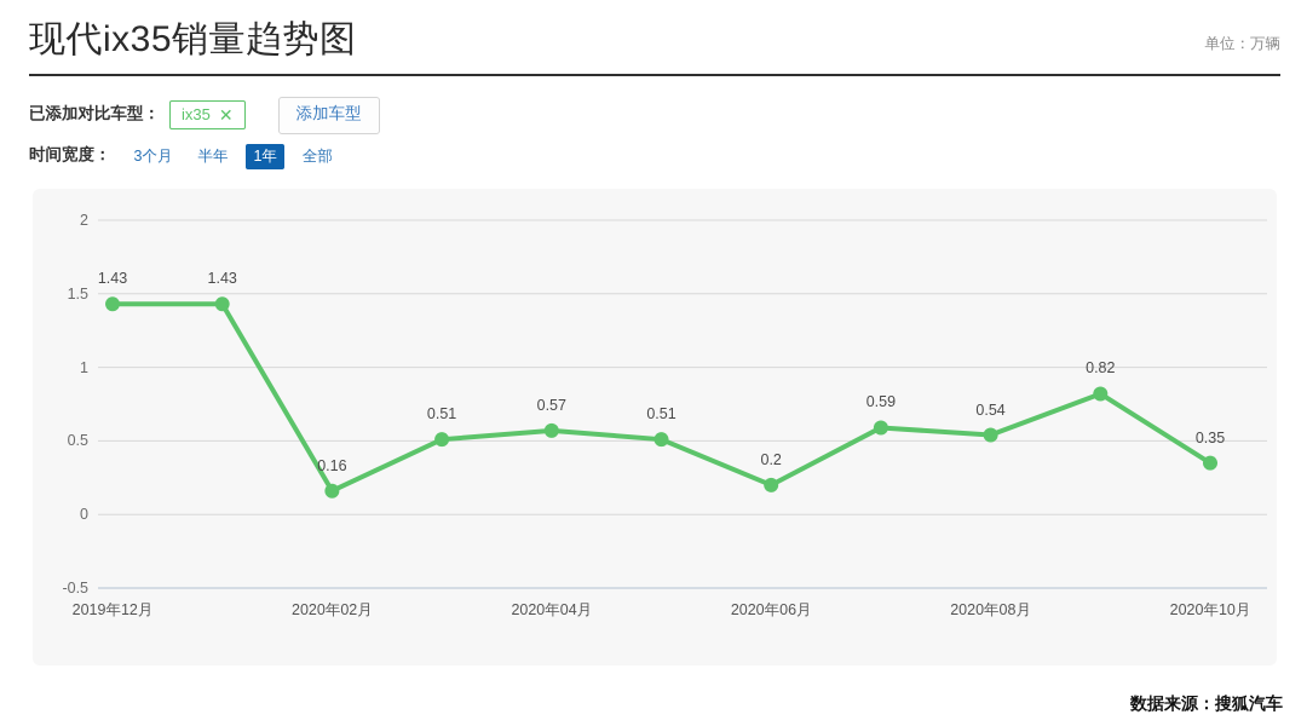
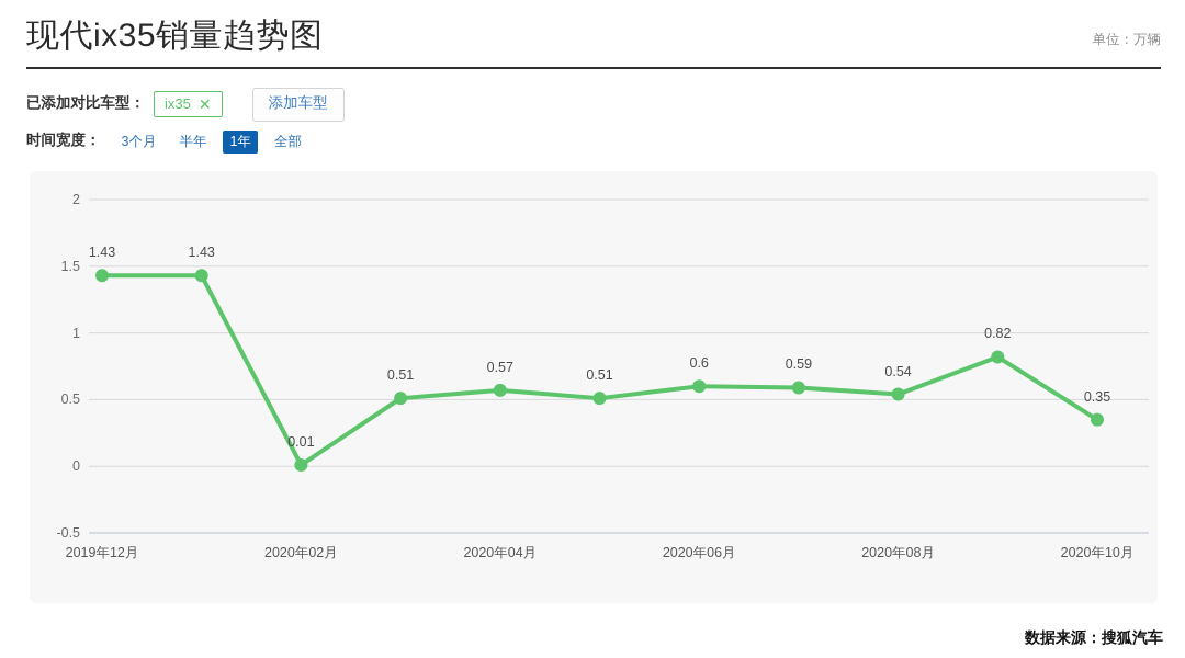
2020年02月: 0.16 -> 0.01
2020年06月: 0.2 -> 0.6
